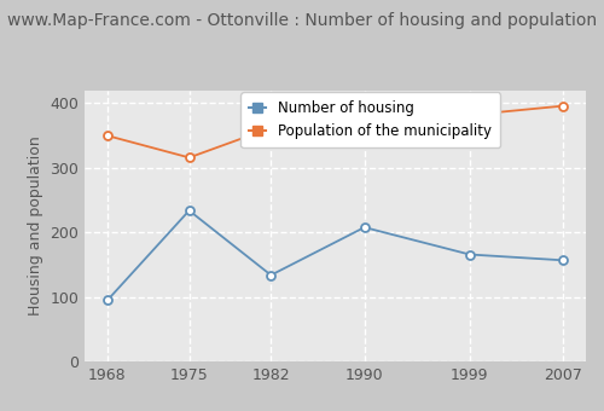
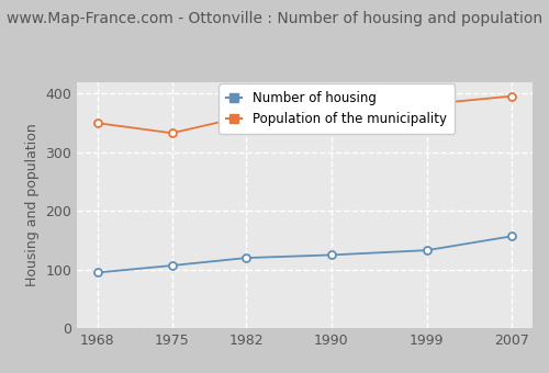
Number of housing/1975: 234 -> 107
Population of the municipality/1975: 316 -> 333
Number of housing/1982: 134 -> 120
Number of housing/1990: 208 -> 125
Number of housing/1999: 166 -> 133
